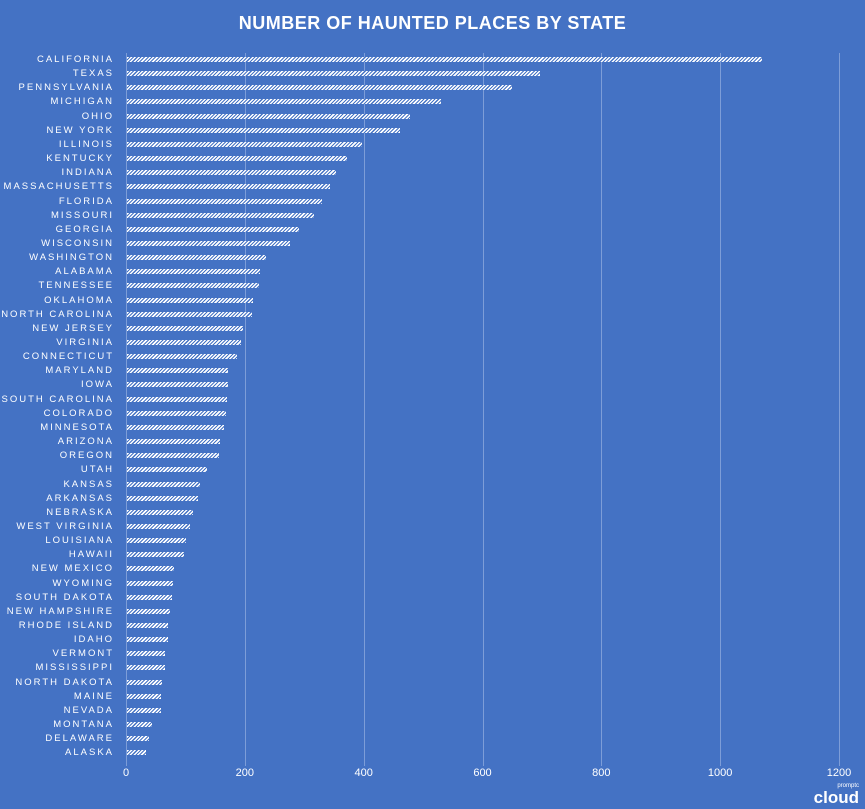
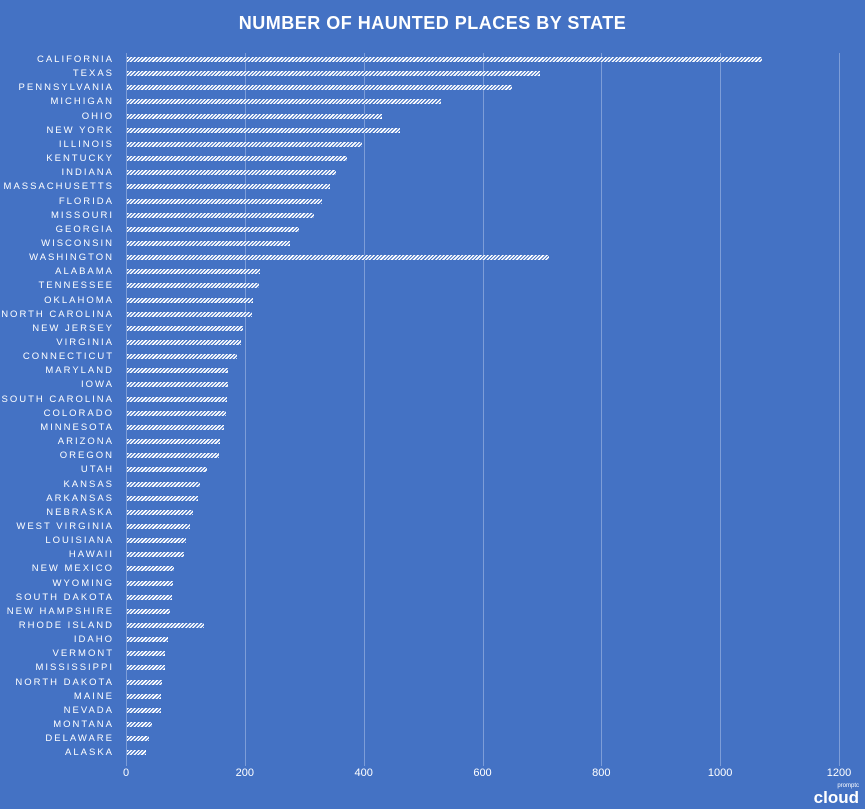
OHIO: 480 -> 430
WASHINGTON: 230 -> 710
RHODE ISLAND: 70 -> 130
